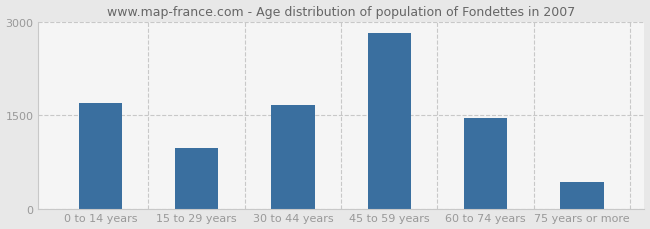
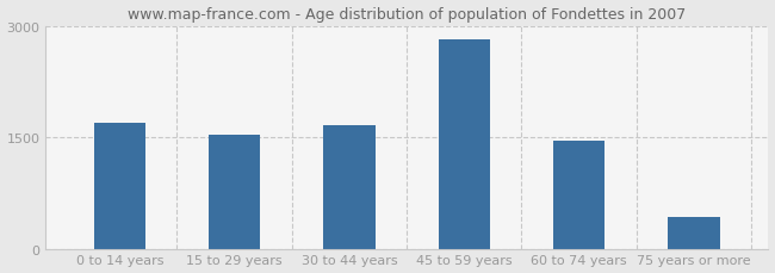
15 to 29 years: 980 -> 1540
